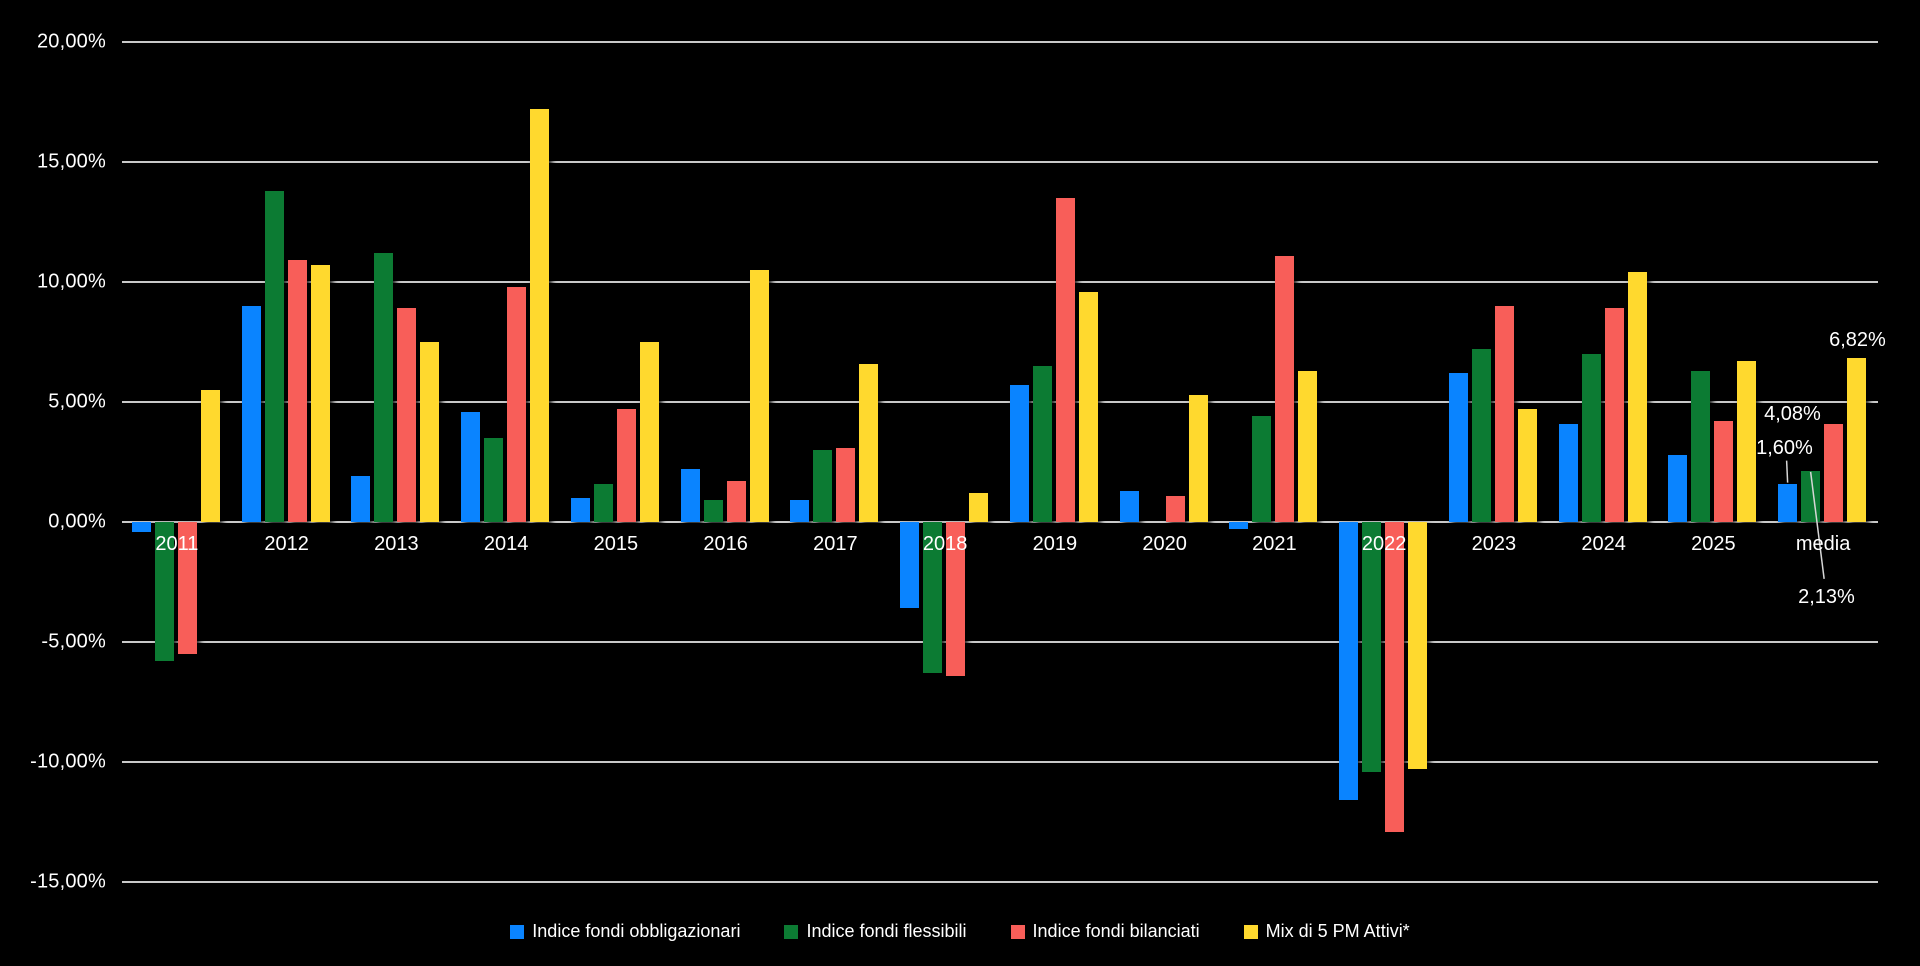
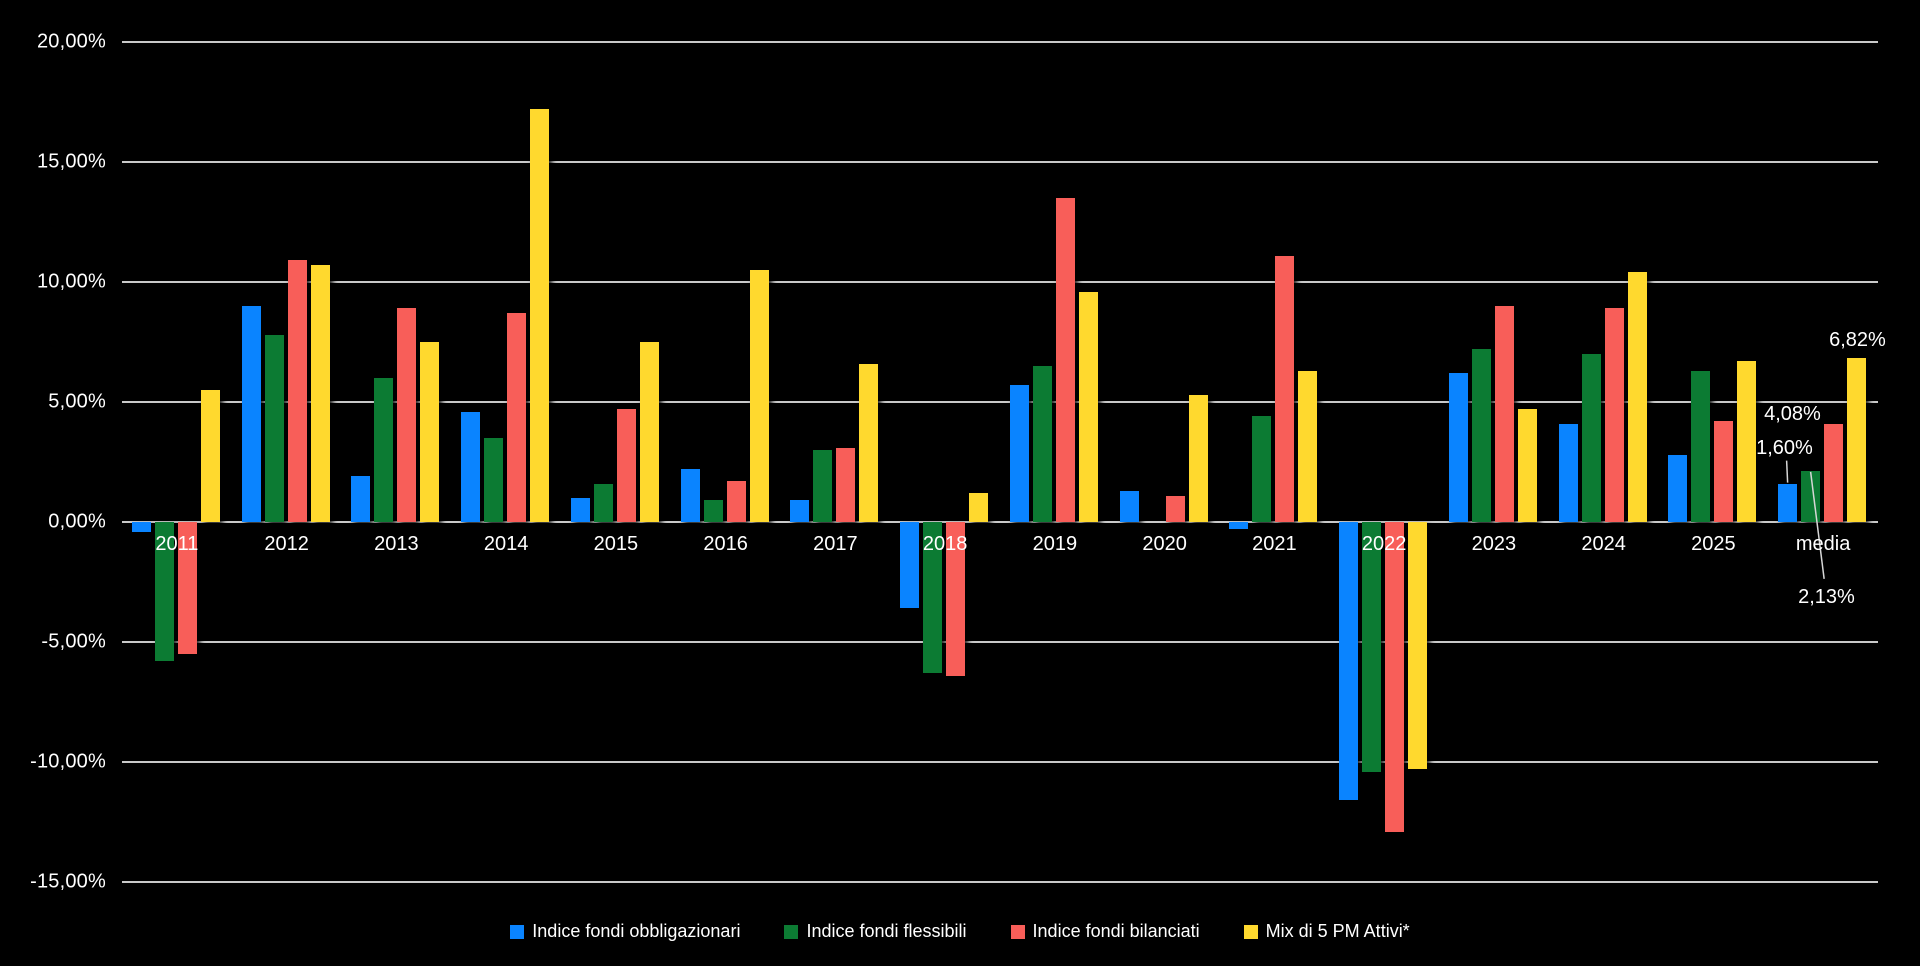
Indice fondi flessibili/2012: 13,8% -> 7,8%
Indice fondi flessibili/2013: 11,2% -> 6,0%
Indice fondi bilanciati/2014: 9,8% -> 8,7%
